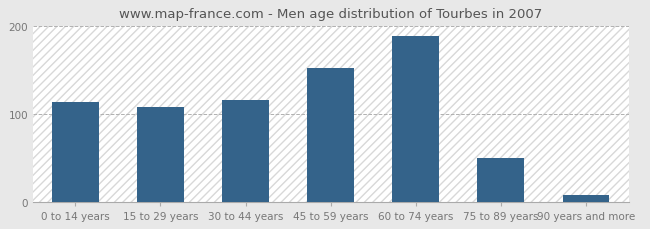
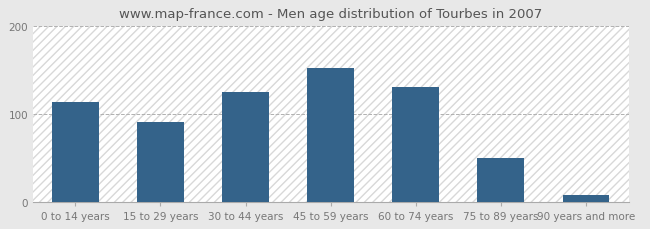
15 to 29 years: 108 -> 90
30 to 44 years: 116 -> 125
60 to 74 years: 188 -> 130
